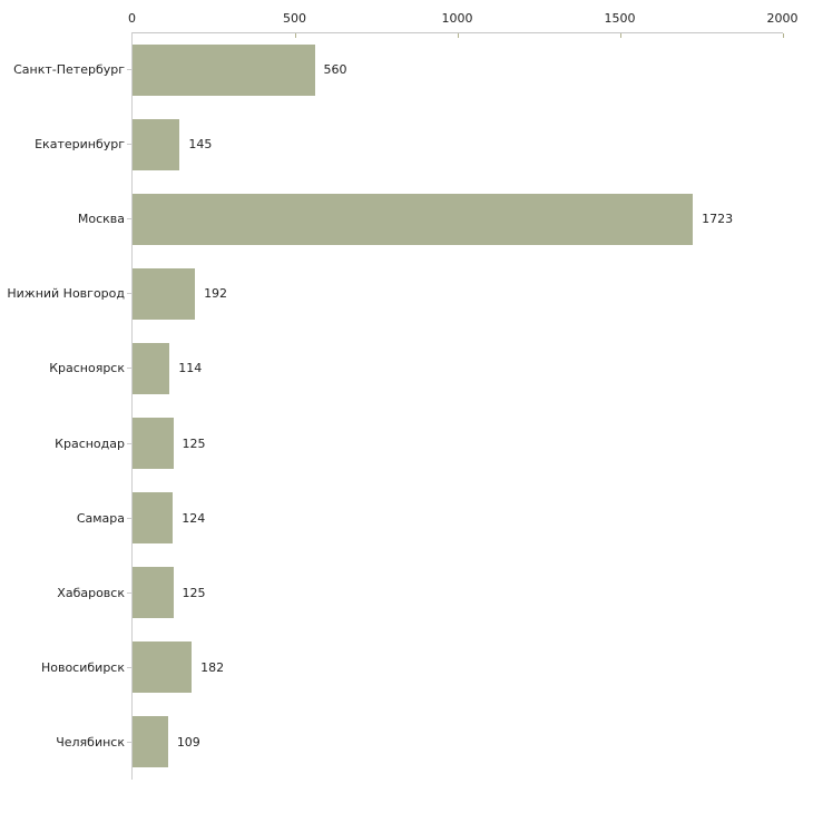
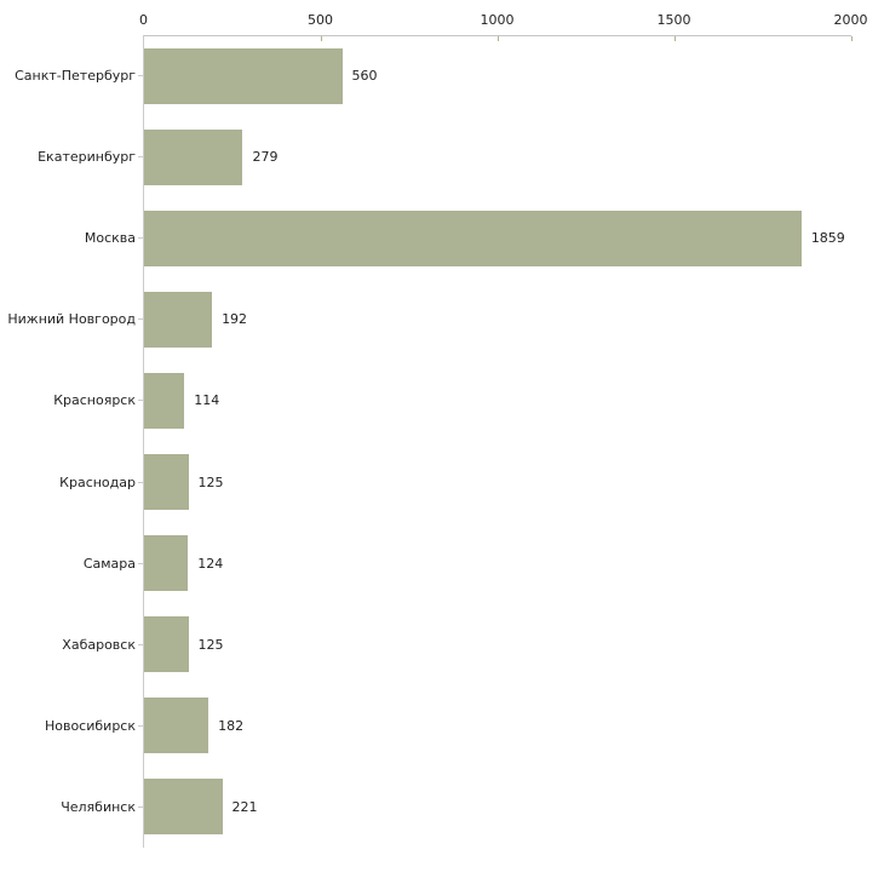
Екатеринбург: 145 -> 279
Москва: 1723 -> 1859
Челябинск: 109 -> 221
